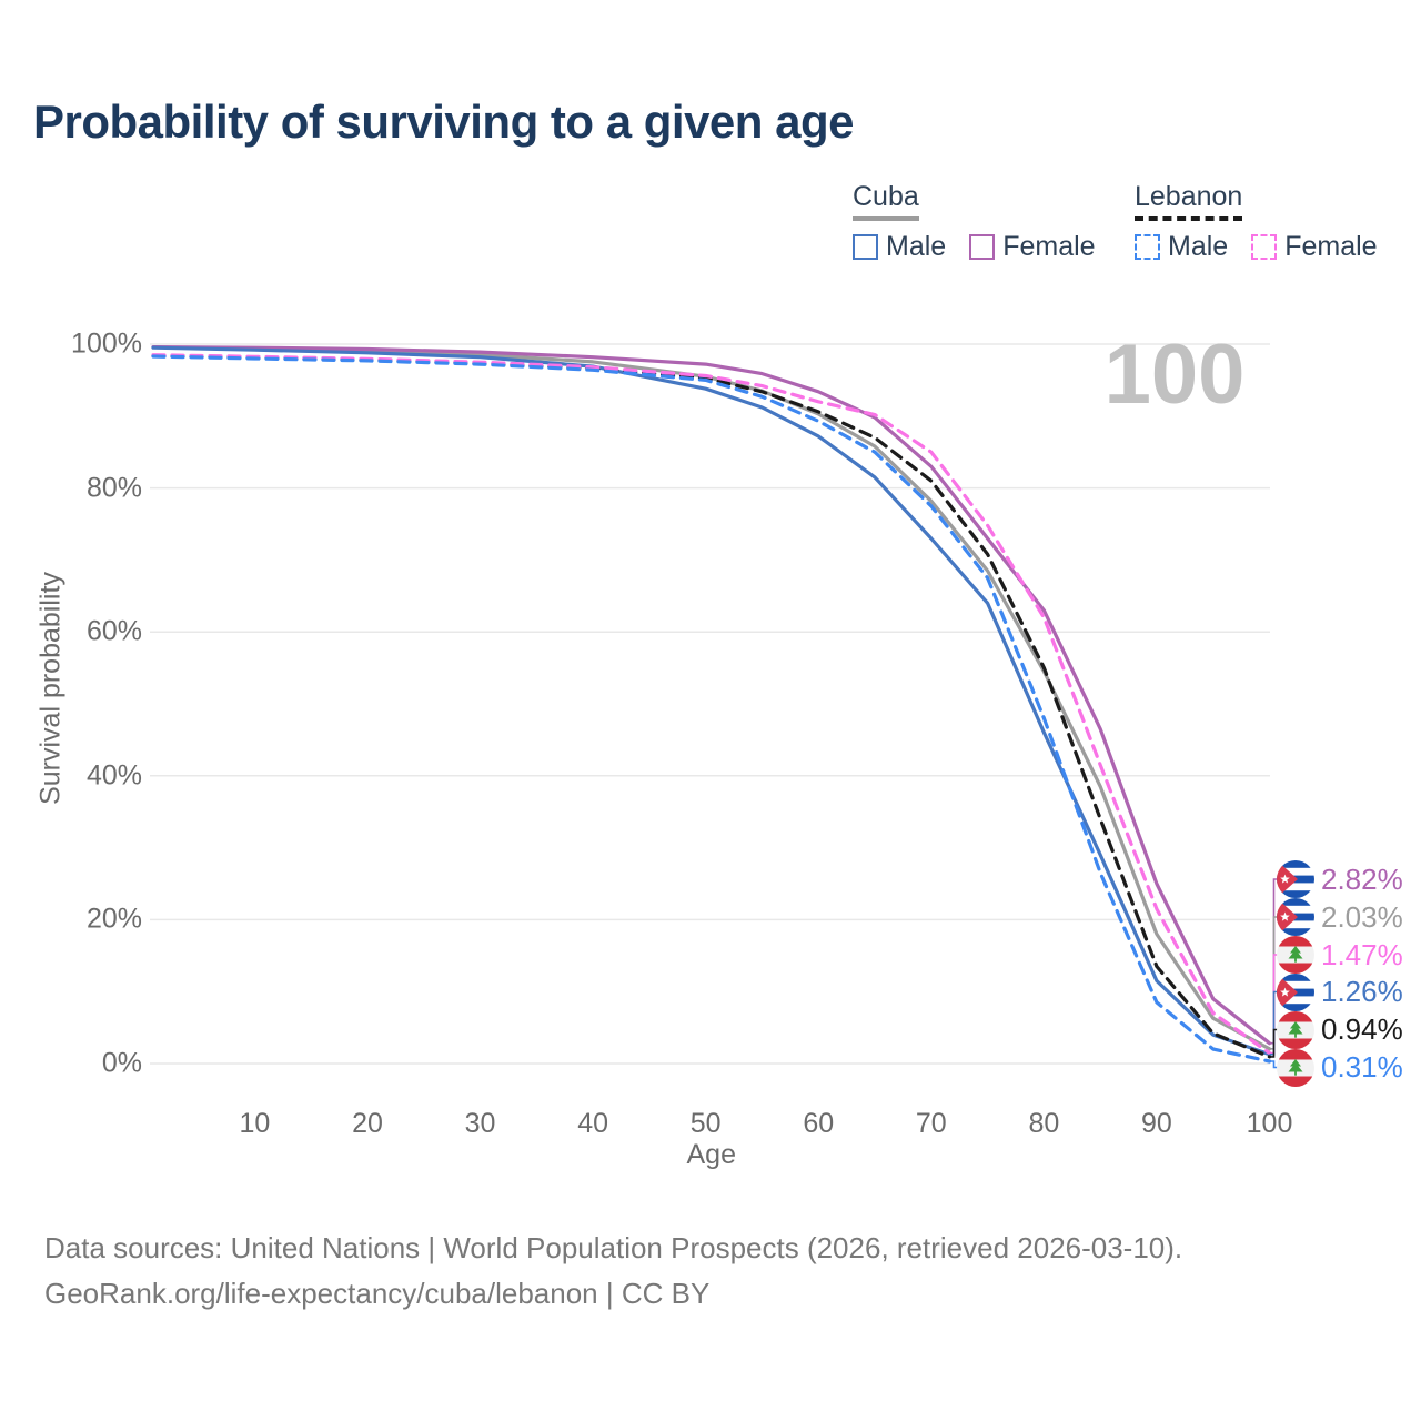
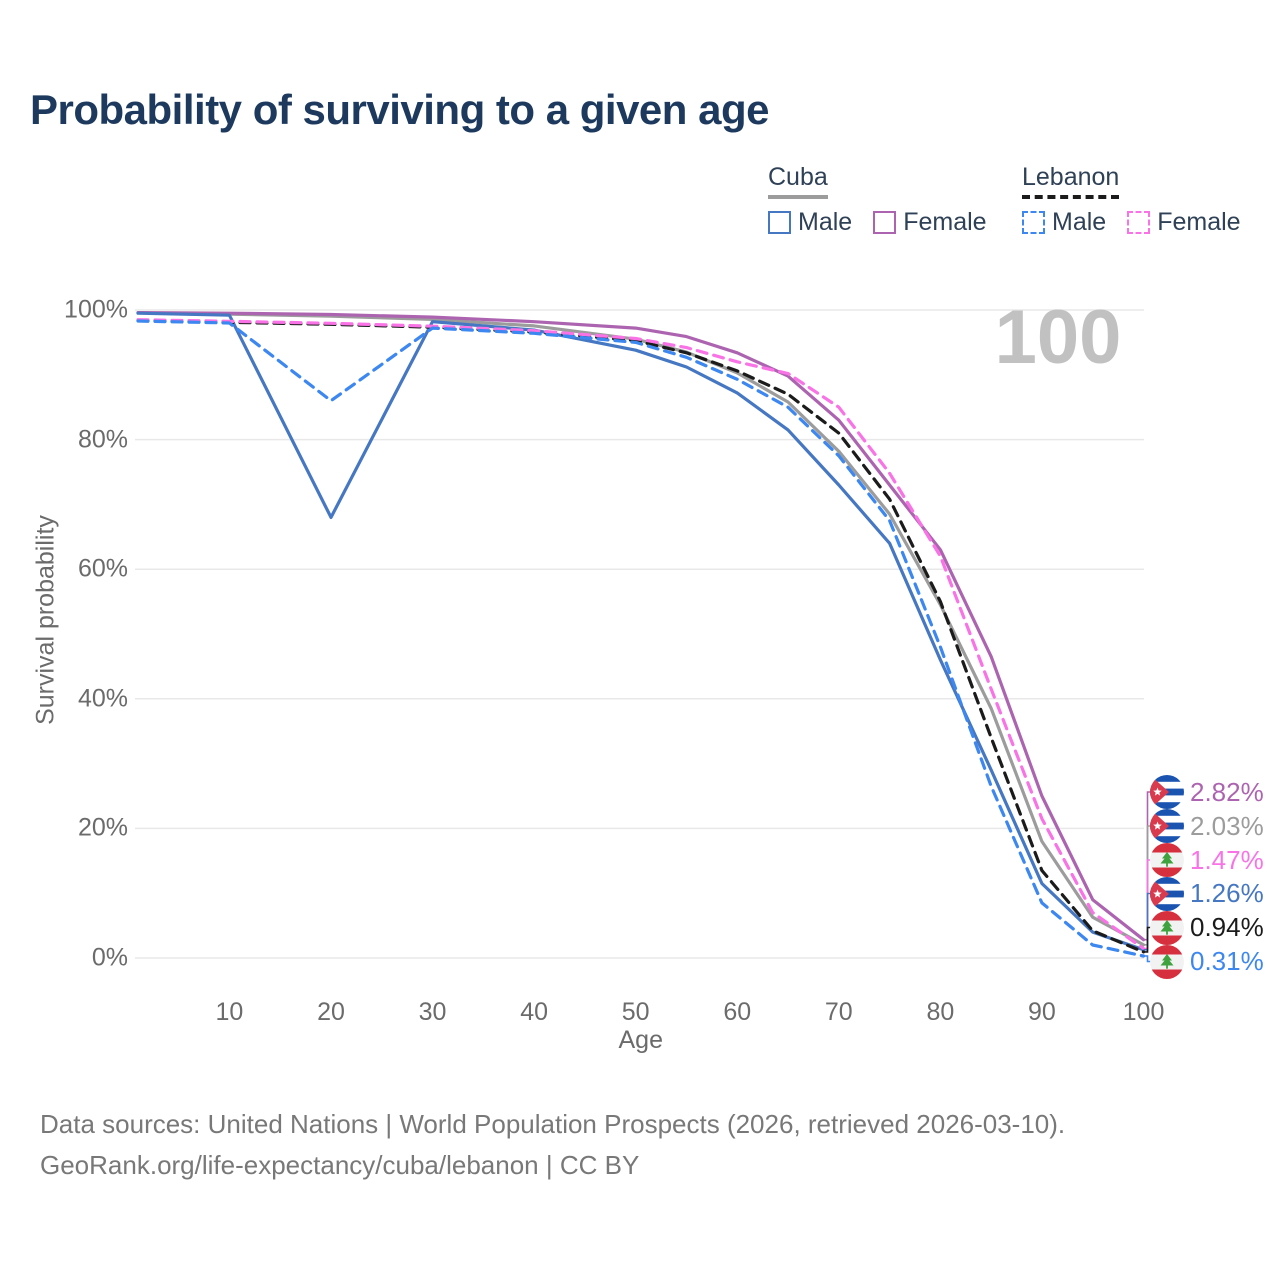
Cuba Male/20: 99% -> 68%
Lebanon Male/20: 98% -> 86%
